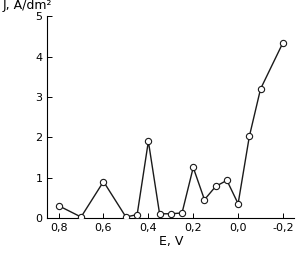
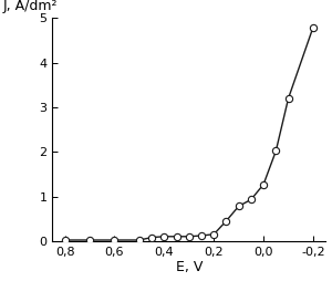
0,8: 0.30 -> 0.02
0,6: 0.90 -> 0.02
0,4: 1.90 -> 0.10
0,2: 1.25 -> 0.15
0,0: 0.35 -> 1.27
-0,2: 4.35 -> 4.80
